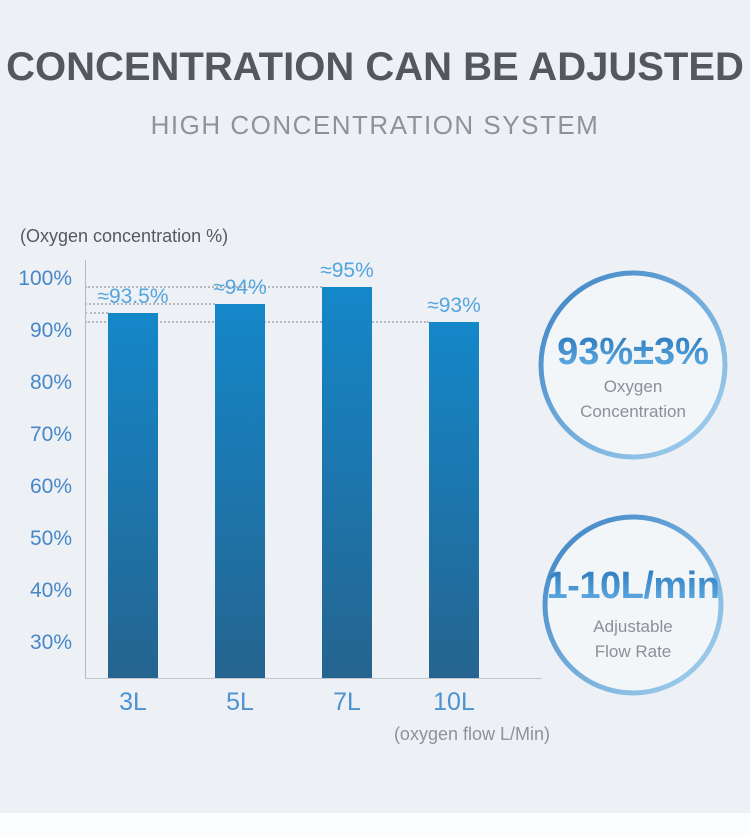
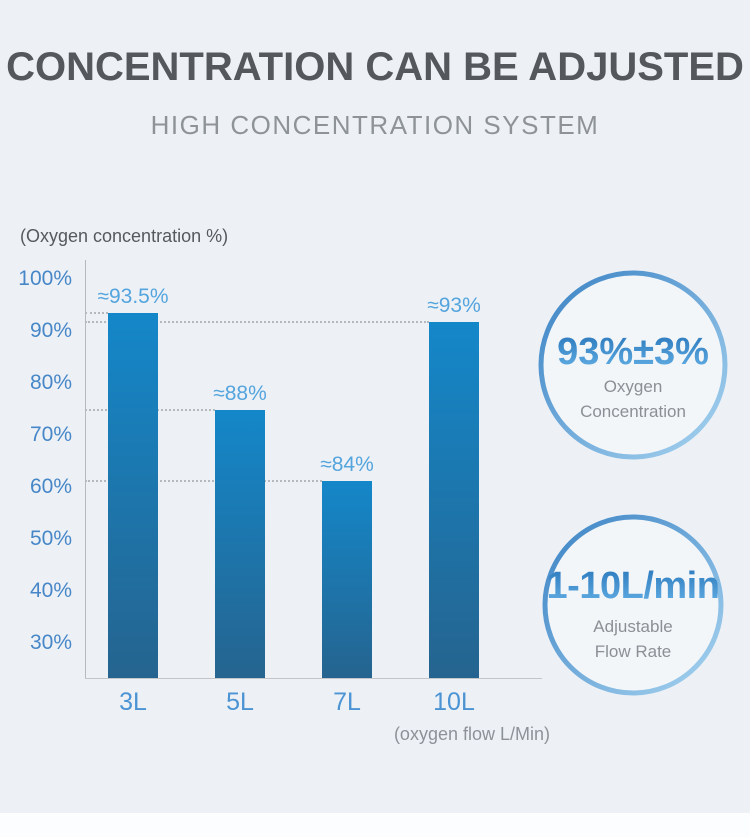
5L: 94 -> 88
7L: 95 -> 84
